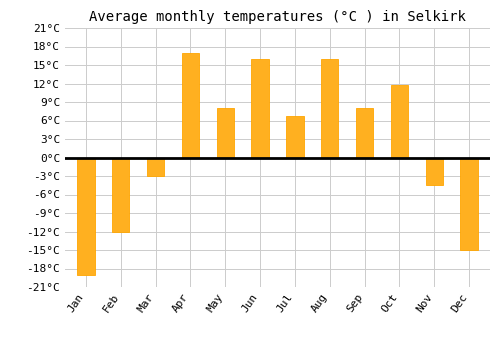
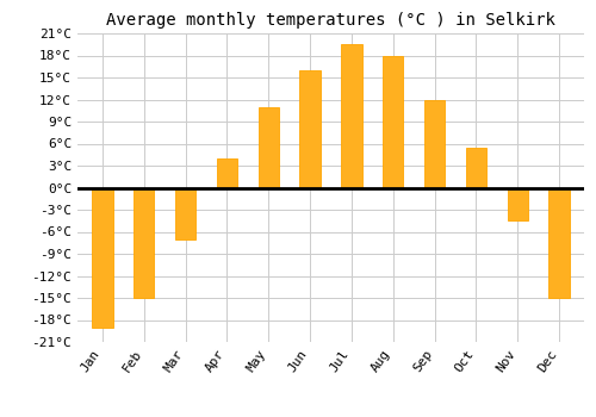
Feb: -12.0°C -> -15.0°C
Mar: -3.0°C -> -7.0°C
Apr: 17.0°C -> 4.0°C
May: 8.0°C -> 11.0°C
Jul: 6.8°C -> 19.5°C
Aug: 16.0°C -> 18.0°C
Sep: 8.0°C -> 12.0°C
Oct: 11.8°C -> 5.5°C
